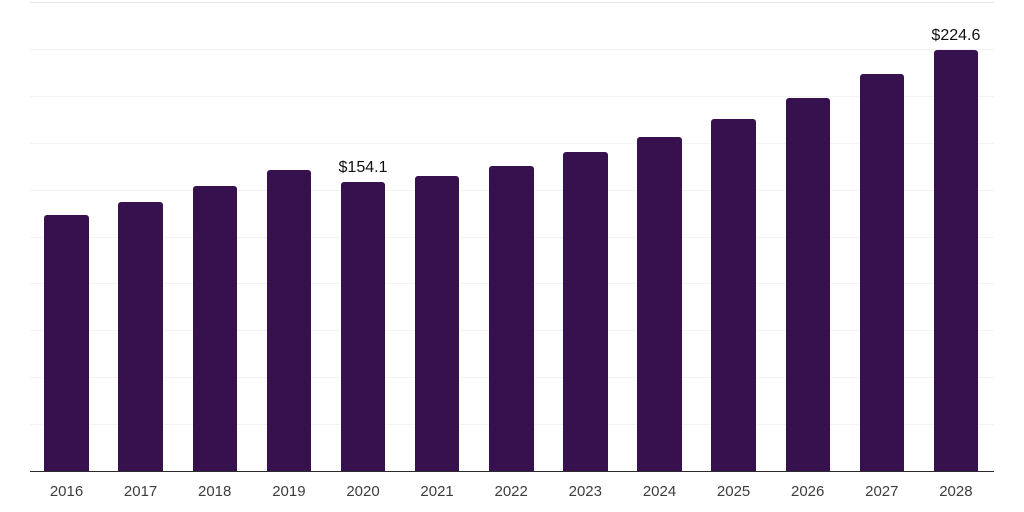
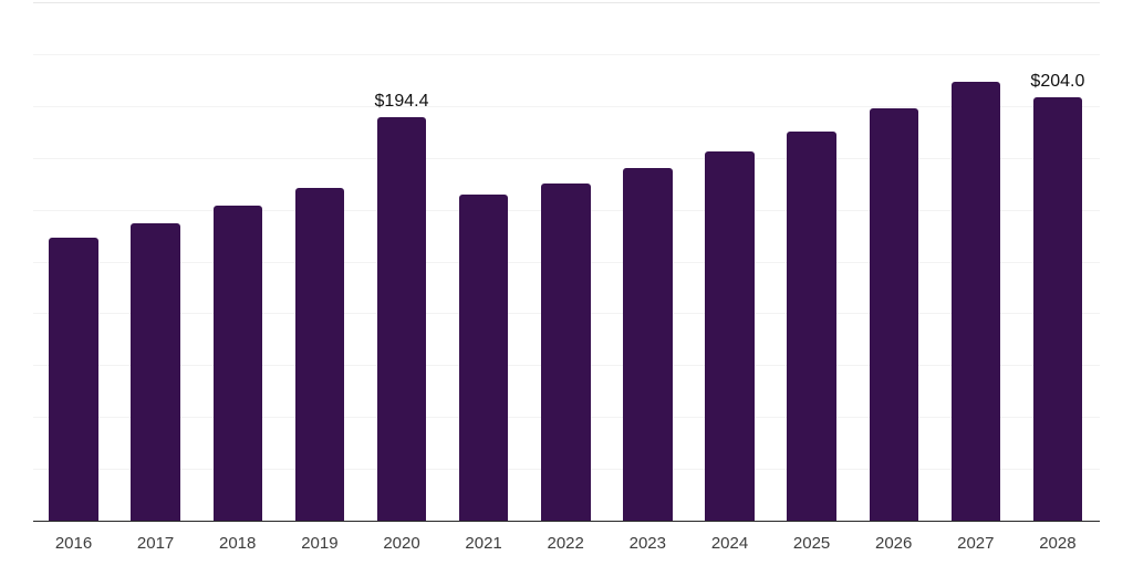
2020: $154.1 -> $194.4
2028: $224.6 -> $204.0
